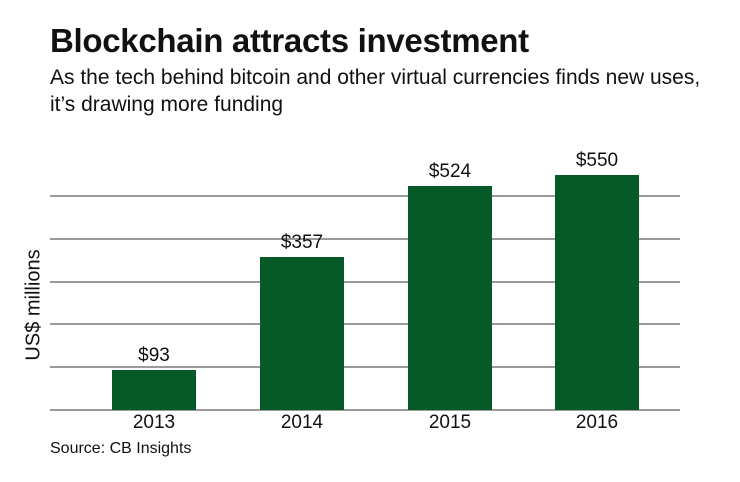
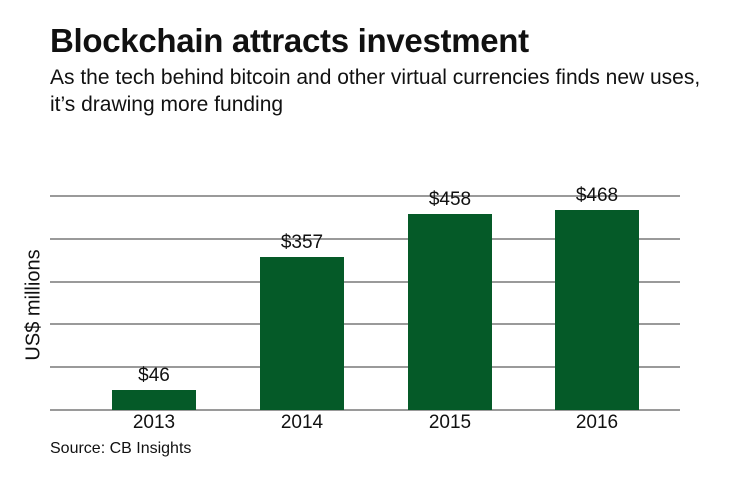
2013: $93 -> $46
2015: $524 -> $458
2016: $550 -> $468
